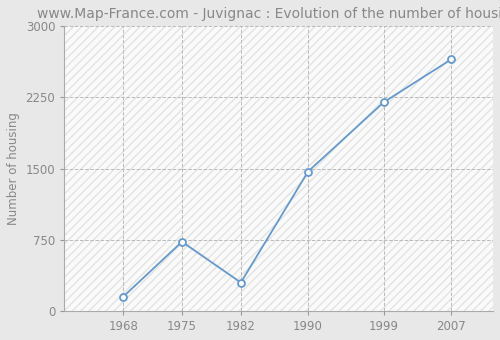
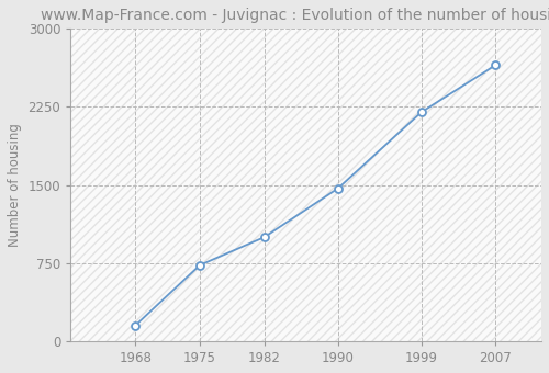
1982: 300 -> 1000
